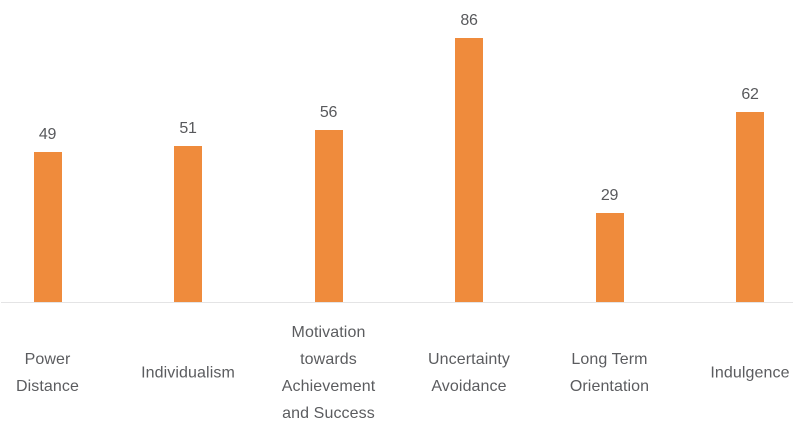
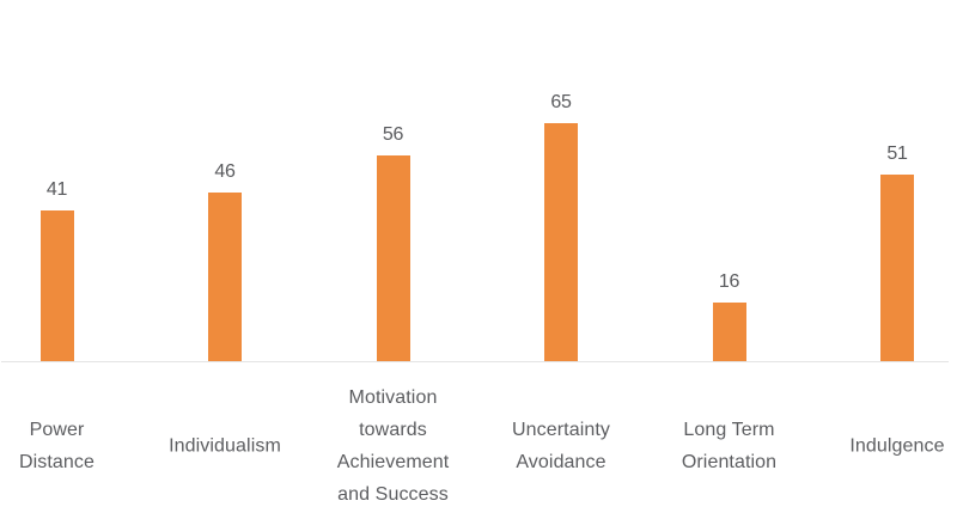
Power Distance: 49 -> 41
Individualism: 51 -> 46
Uncertainty Avoidance: 86 -> 65
Long Term Orientation: 29 -> 16
Indulgence: 62 -> 51
